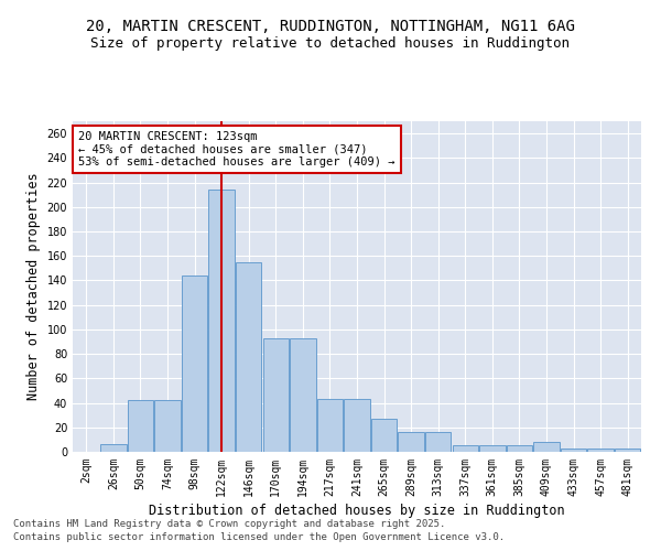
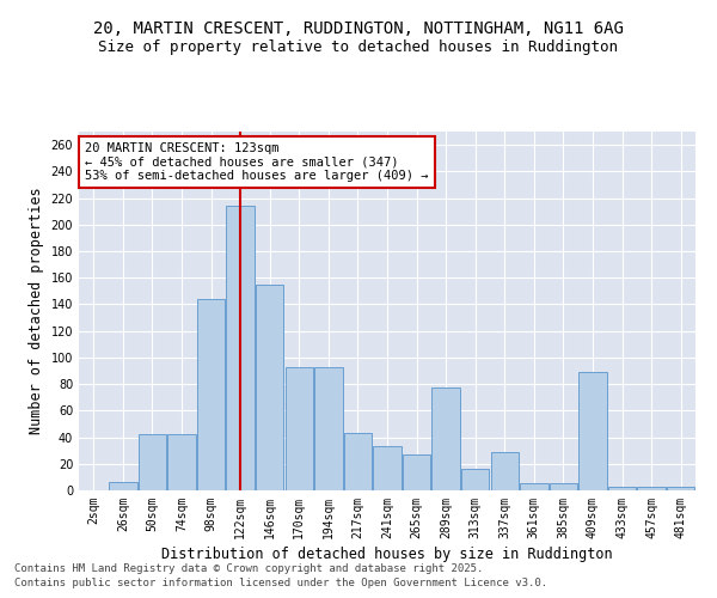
241sqm: 43 -> 33
289sqm: 16 -> 77
337sqm: 5 -> 29
409sqm: 8 -> 89
